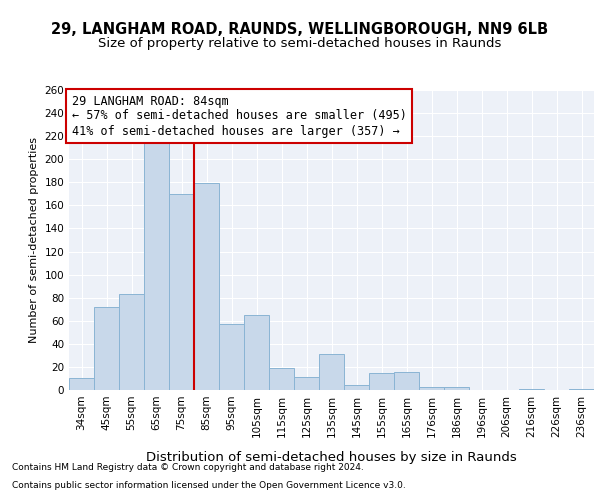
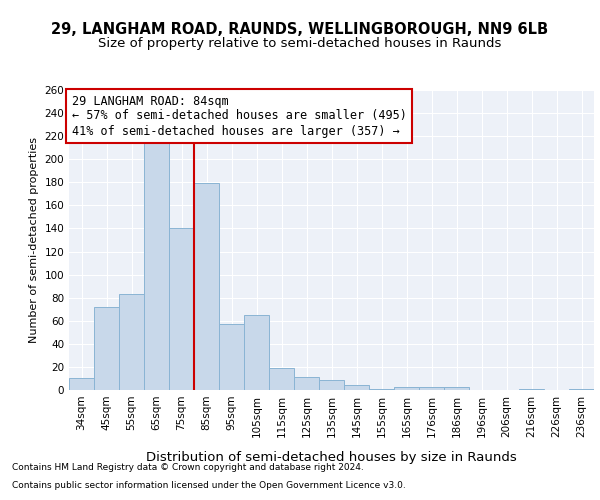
75sqm: 170 -> 140
135sqm: 31 -> 9
155sqm: 15 -> 1
165sqm: 16 -> 3
